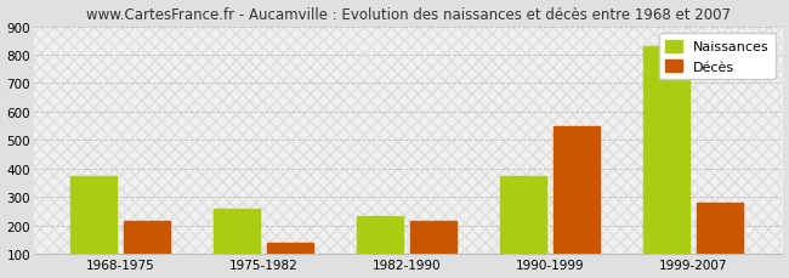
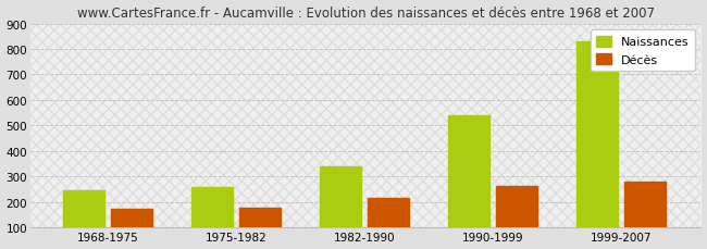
Naissances/1968-1975: 375 -> 245
Décès/1968-1975: 215 -> 173
Décès/1975-1982: 140 -> 177
Naissances/1982-1990: 235 -> 338
Naissances/1990-1999: 375 -> 542
Décès/1990-1999: 550 -> 261
